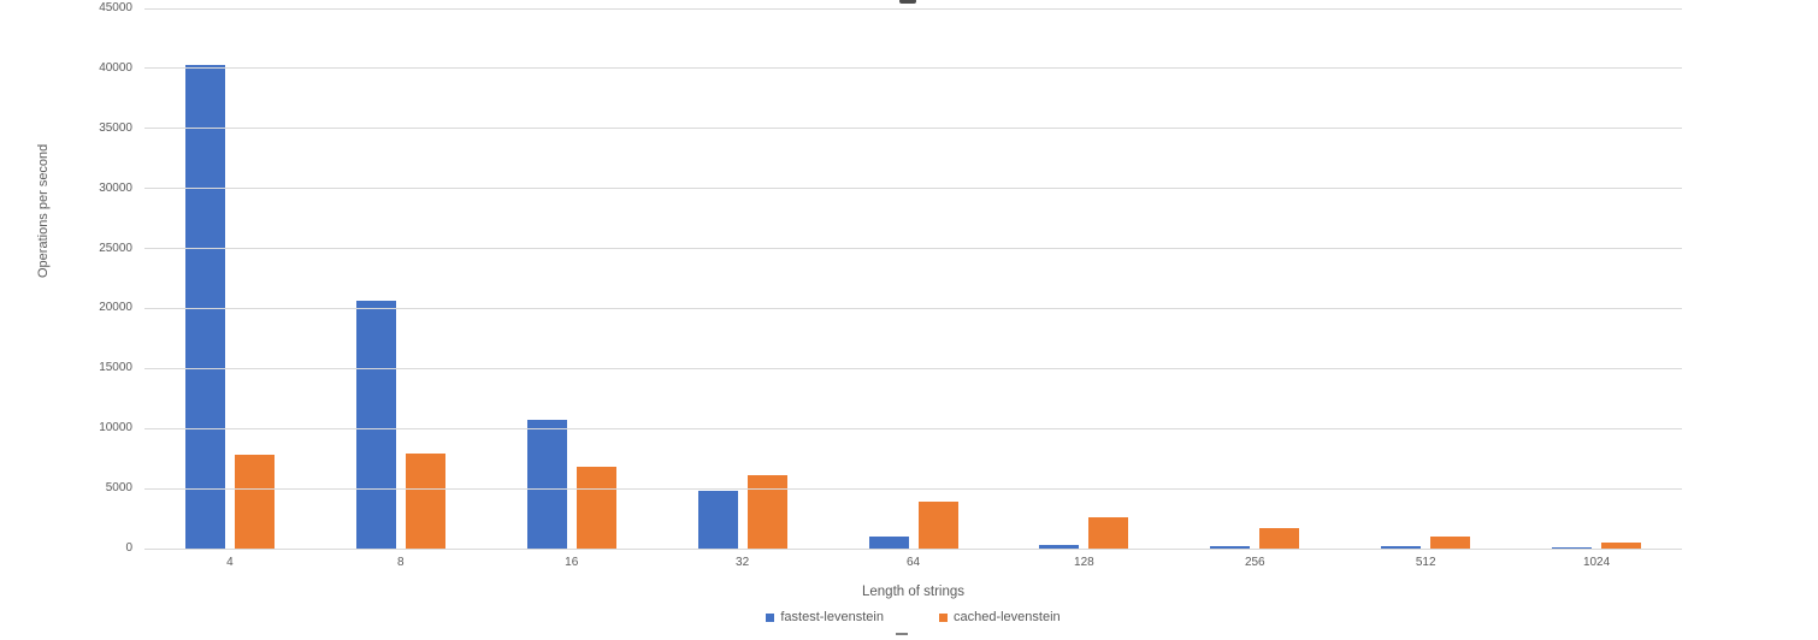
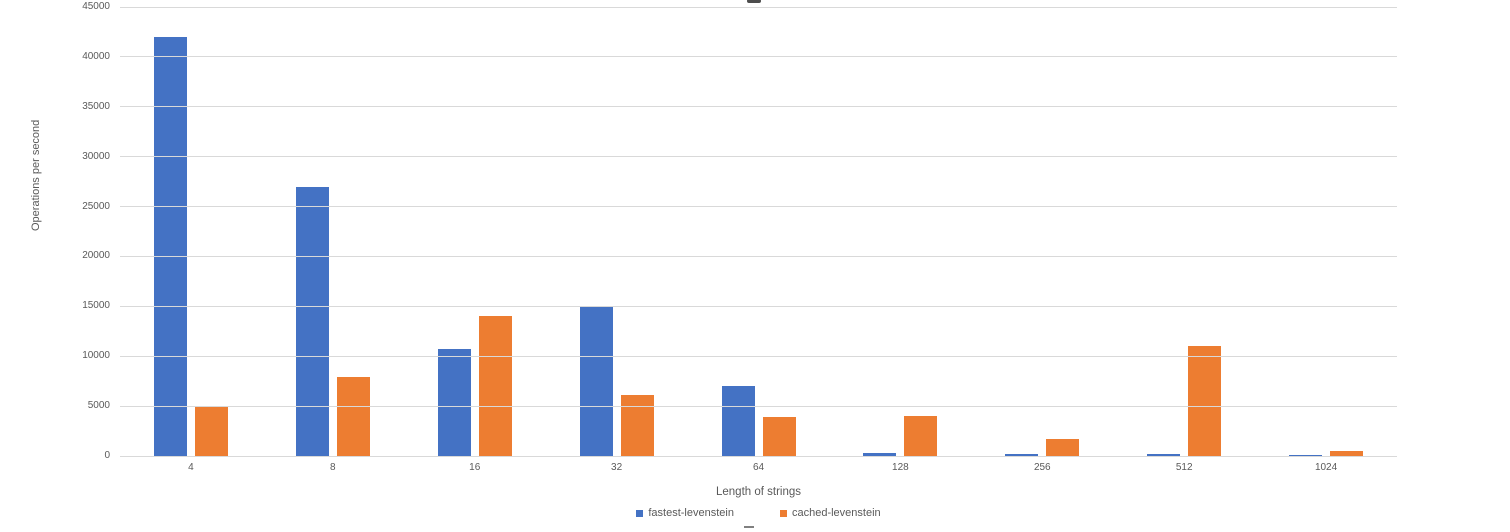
fastest-levenstein/4: 40000 -> 42000
cached-levenstein/4: 8000 -> 5000
fastest-levenstein/8: 21000 -> 27000
cached-levenstein/16: 7000 -> 14000
fastest-levenstein/32: 5000 -> 15000
fastest-levenstein/64: 1000 -> 7000
cached-levenstein/128: 3000 -> 4000
cached-levenstein/512: 1000 -> 11000
